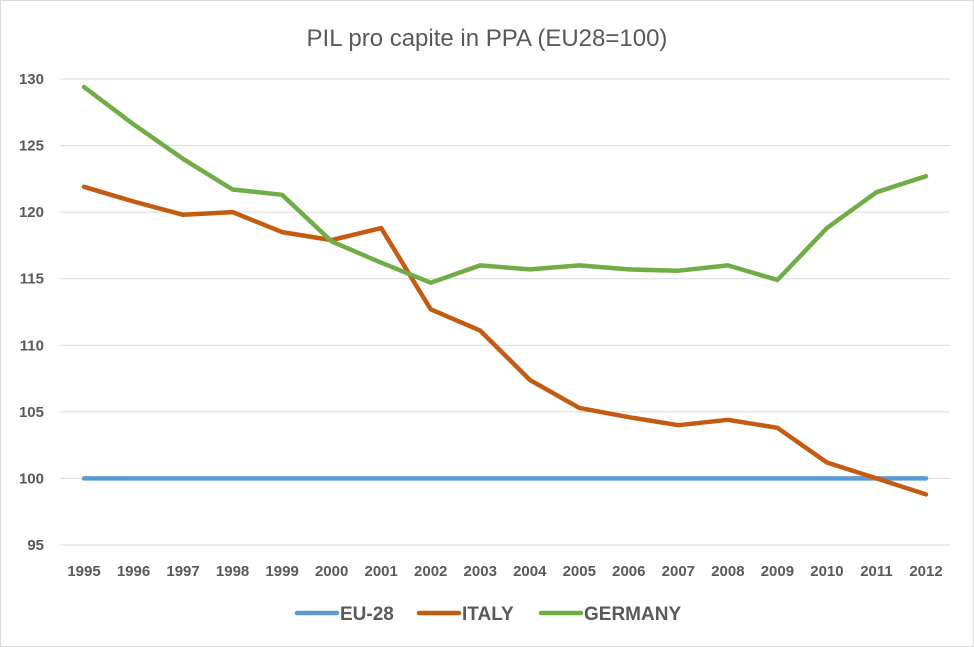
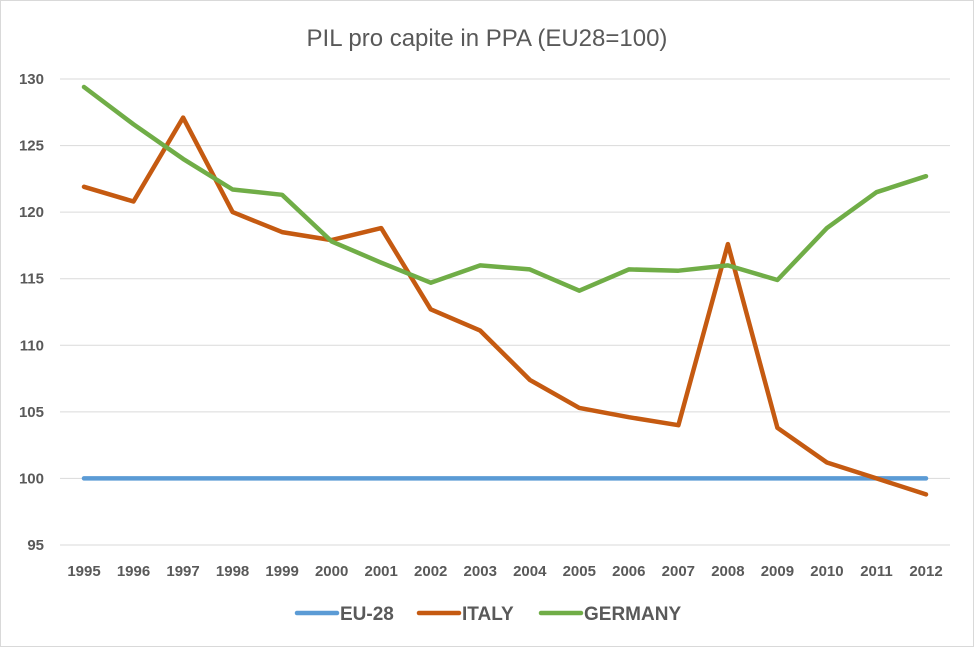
ITALY/1997: 119.8 -> 127.1
GERMANY/2005: 116.0 -> 114.1
ITALY/2008: 104.4 -> 117.6
